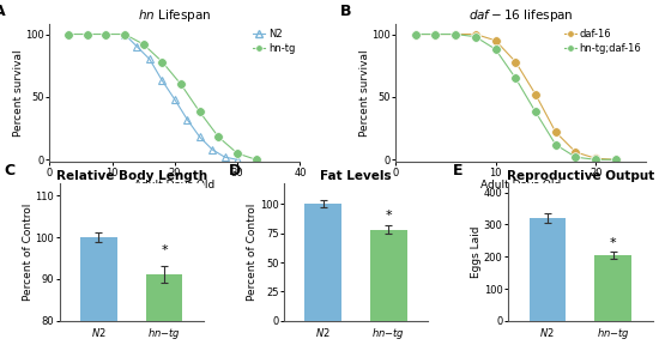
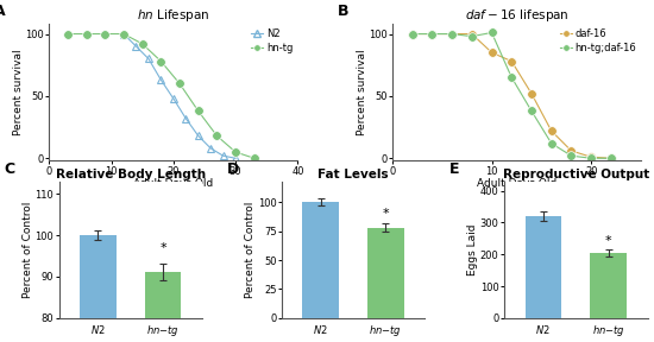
daf-16/10: 95 -> 85
hn-tg;daf-16/10: 88 -> 101
